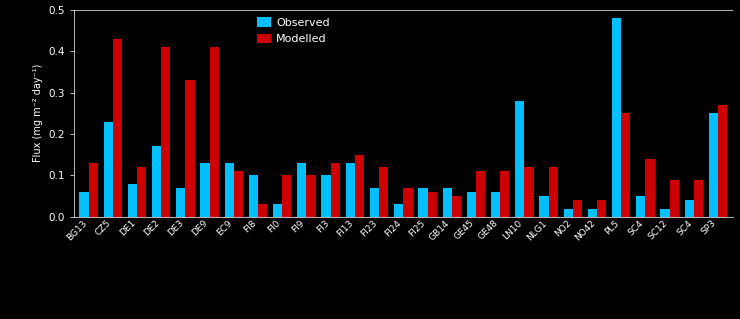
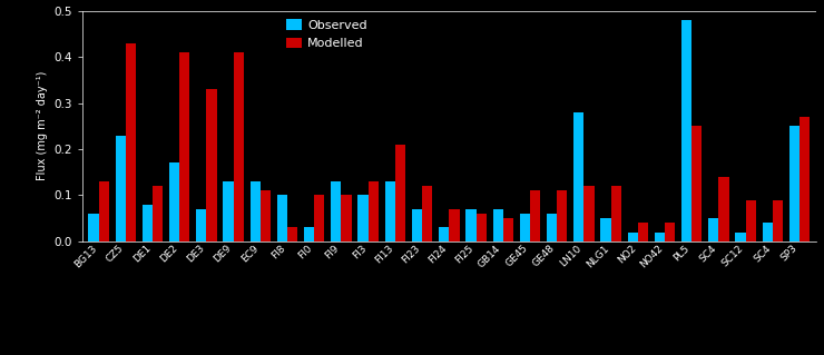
Modelled/FI13: 0.15 -> 0.21
